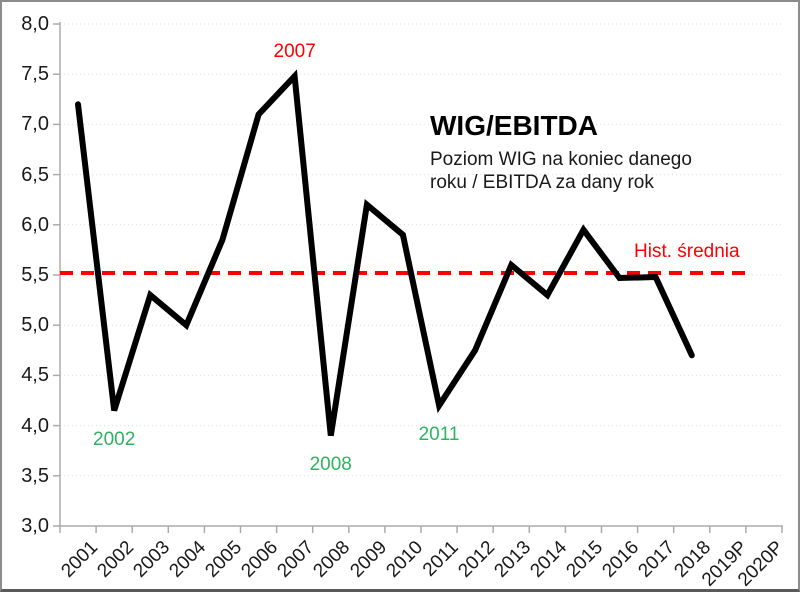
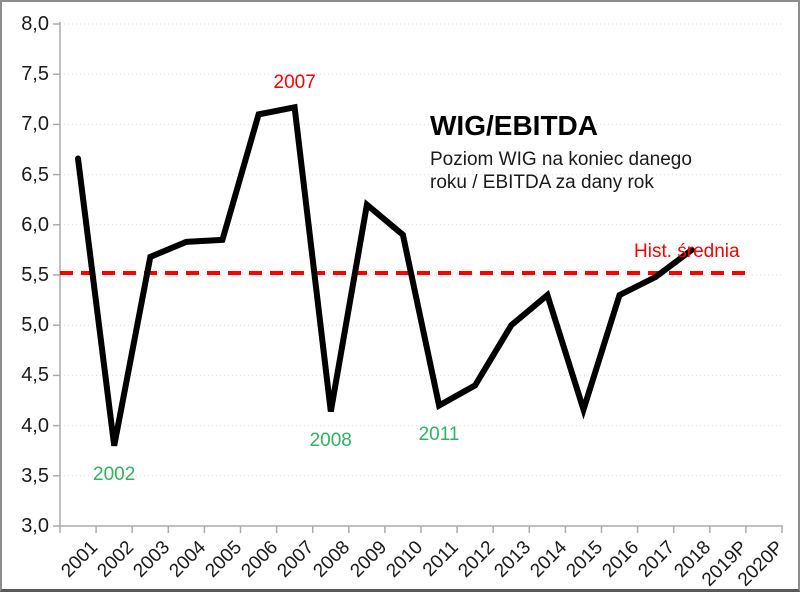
2001: 7,20 -> 6,66
2002: 4,15 -> 3,80
2003: 5,30 -> 5,68
2004: 5,00 -> 5,83
2007: 7,48 -> 7,17
2008: 3,90 -> 4,14
2012: 4,75 -> 4,40
2013: 5,60 -> 5,00
2015: 5,95 -> 4,16
2016: 5,47 -> 5,30
2018: 4,70 -> 5,75
